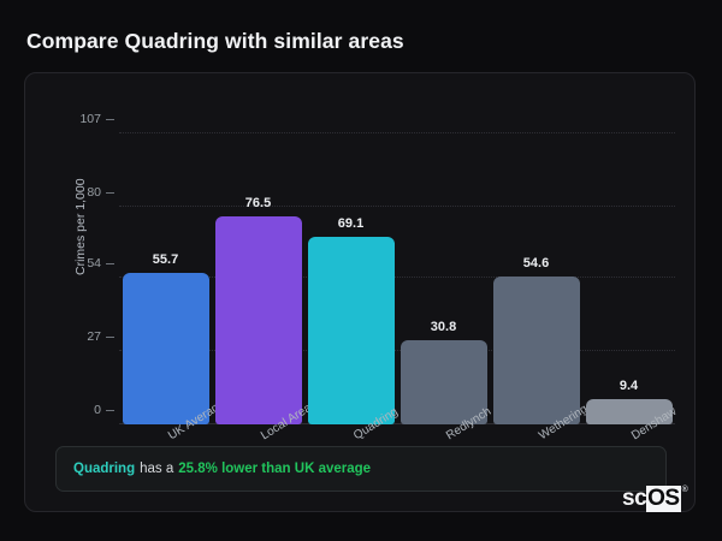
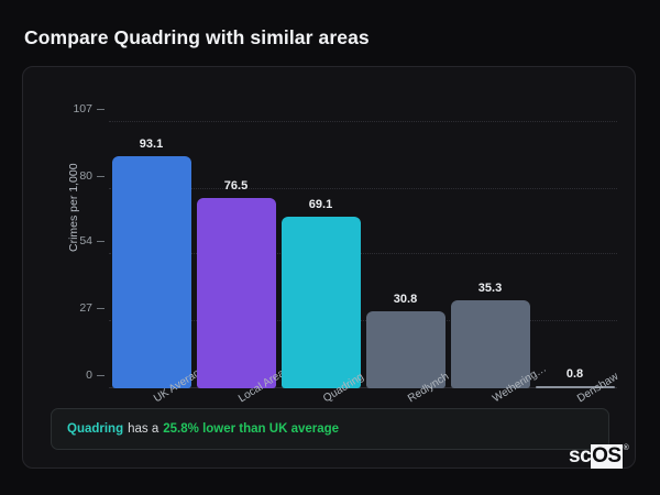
UK Average: 55.7 -> 93.1
Wetherings…: 54.6 -> 35.3
Denshaw: 9.4 -> 0.8
